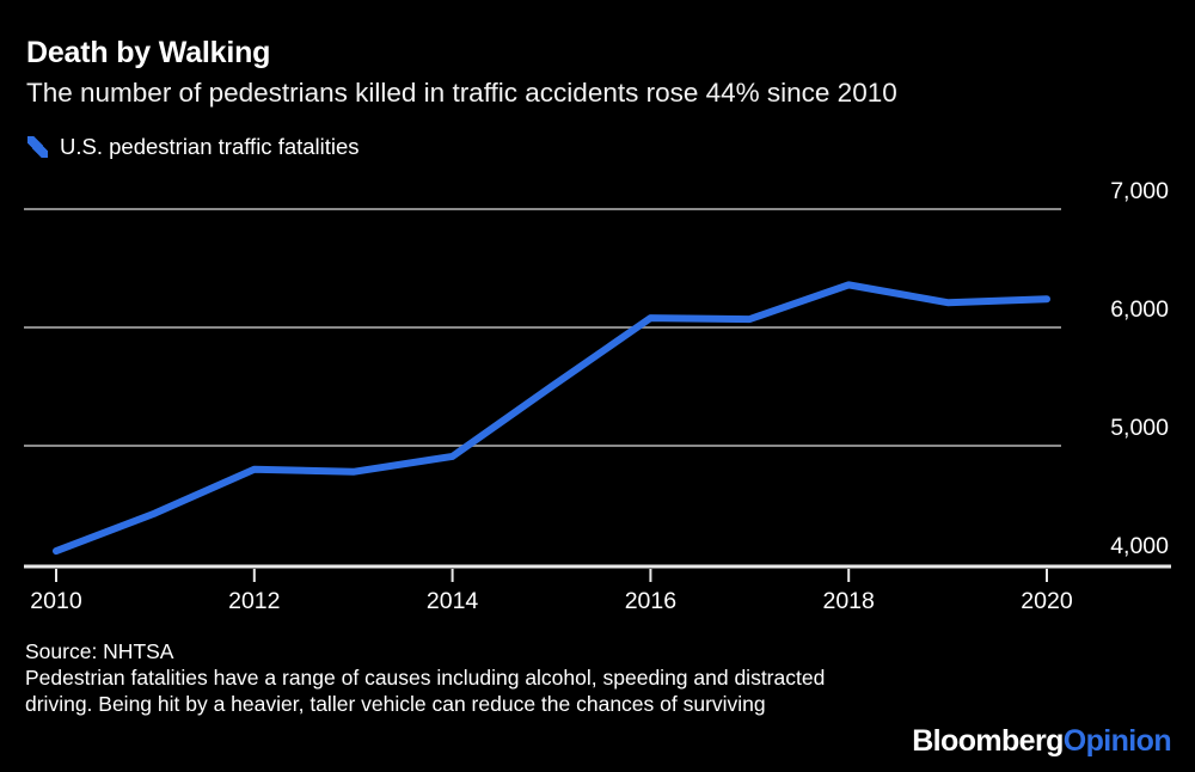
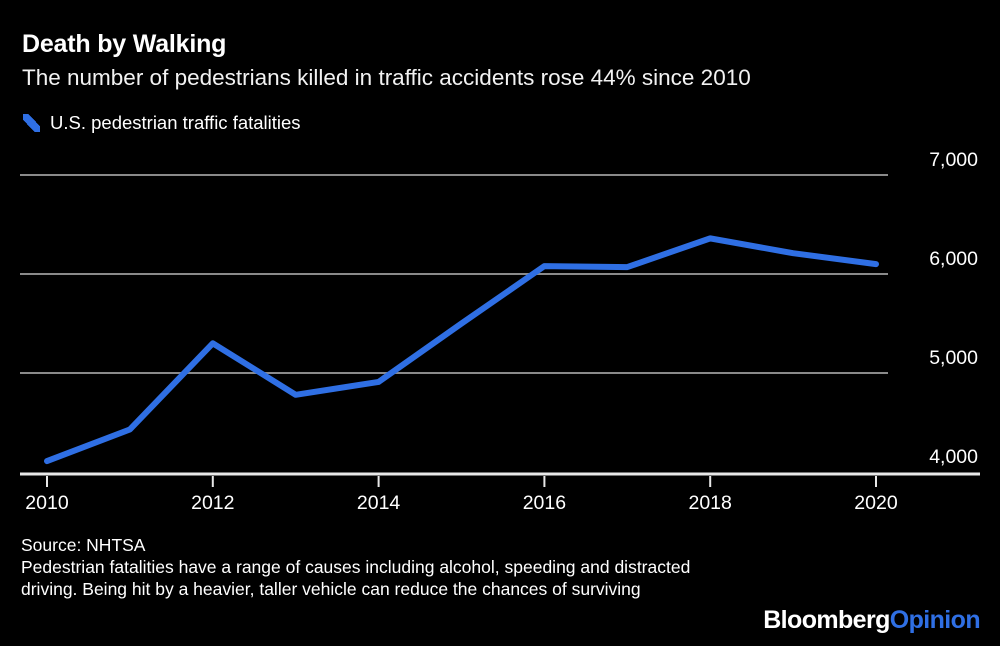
2012: 4800 -> 5300
2020: 6200 -> 6100
